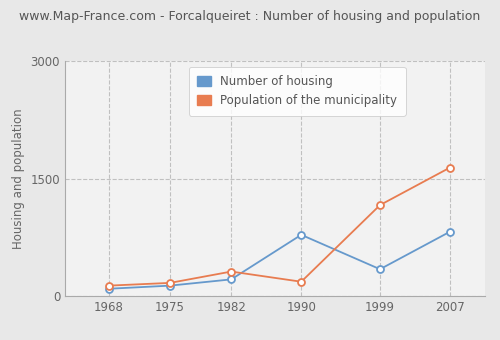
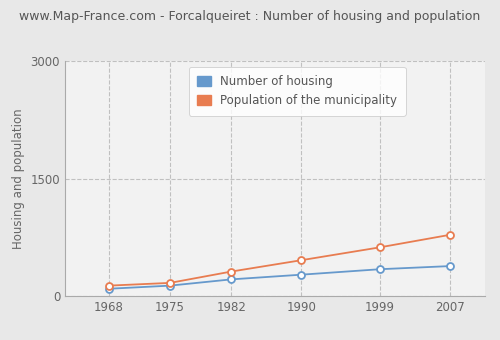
Number of housing/1990: 780 -> 270
Population of the municipality/1990: 180 -> 460
Population of the municipality/1999: 1160 -> 620
Number of housing/2007: 820 -> 380
Population of the municipality/2007: 1640 -> 780
